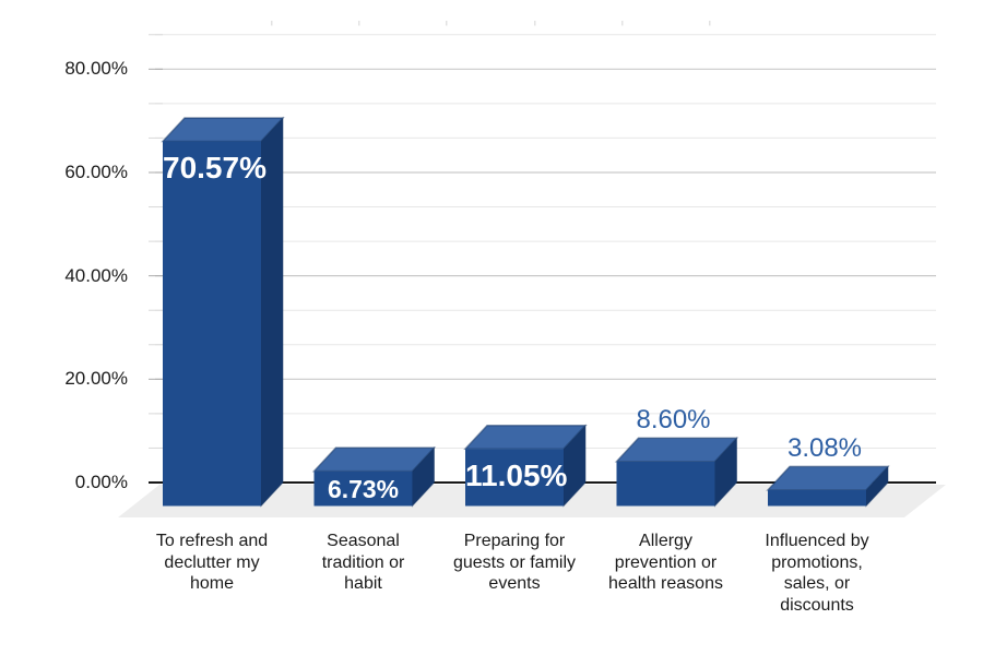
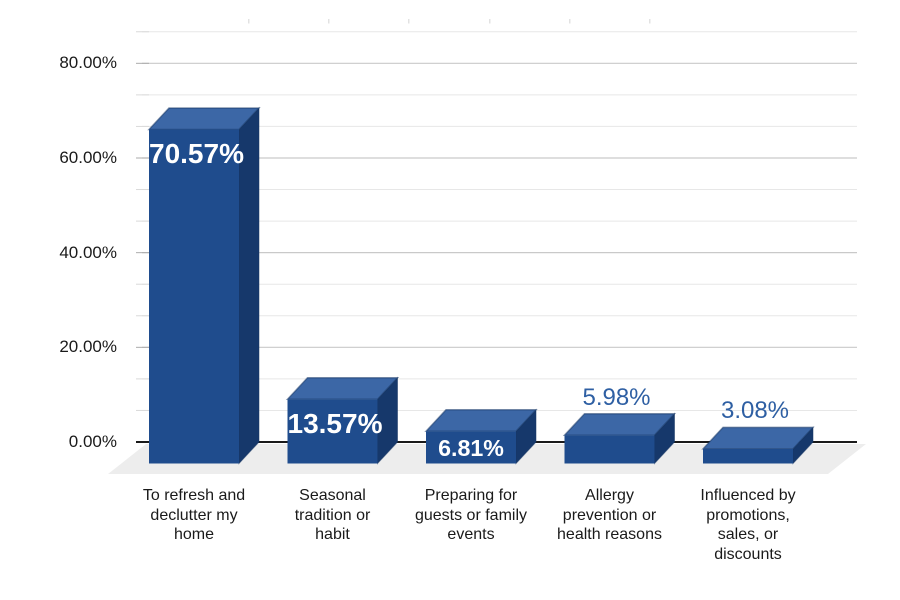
Seasonal tradition or habit: 6.73% -> 13.57%
Preparing for guests or family events: 11.05% -> 6.81%
Allergy prevention or health reasons: 8.60% -> 5.98%
